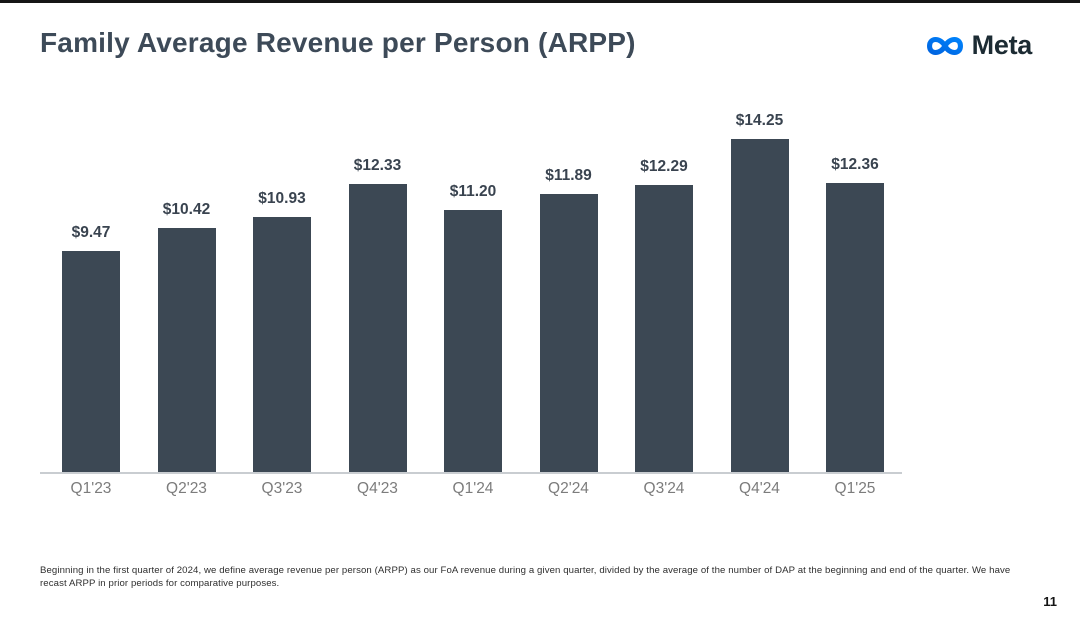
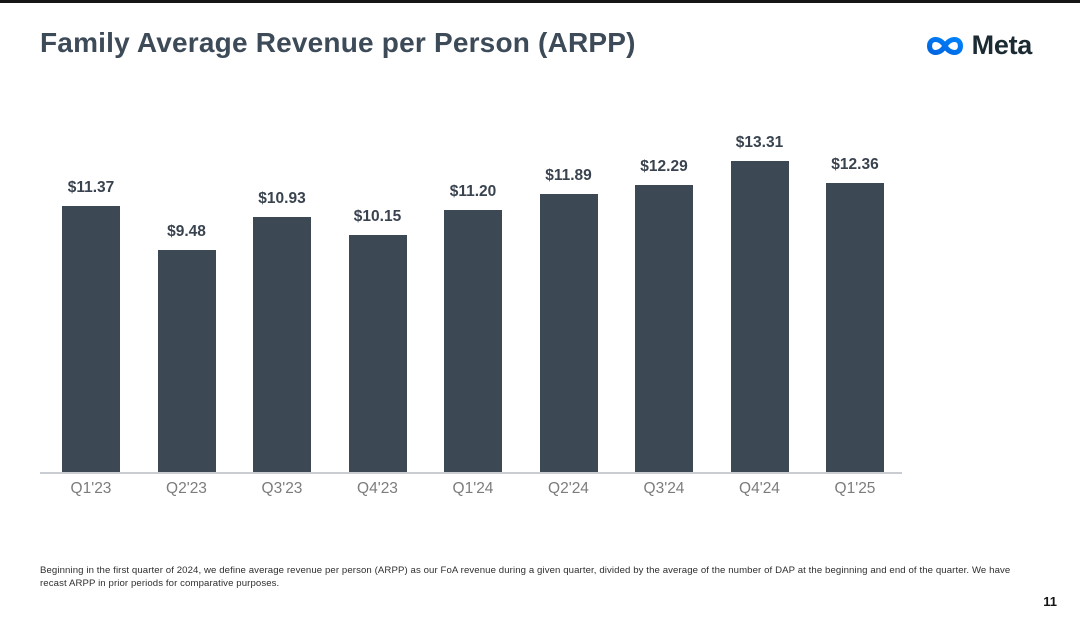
Q1'23: $9.47 -> $11.37
Q2'23: $10.42 -> $9.48
Q4'23: $12.33 -> $10.15
Q4'24: $14.25 -> $13.31
